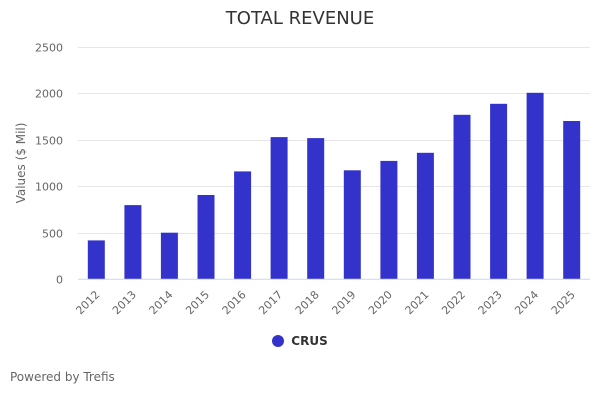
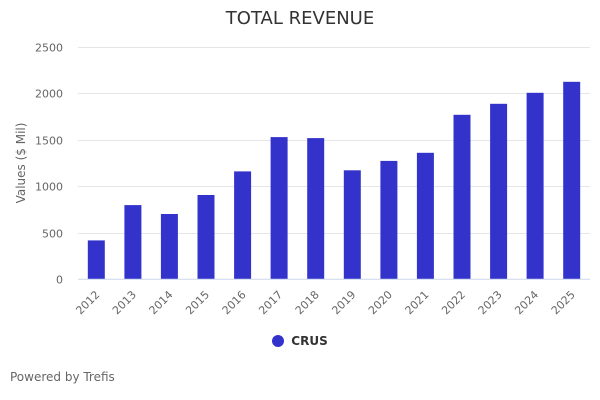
2014: 500 -> 700
2025: 1700 -> 2100
